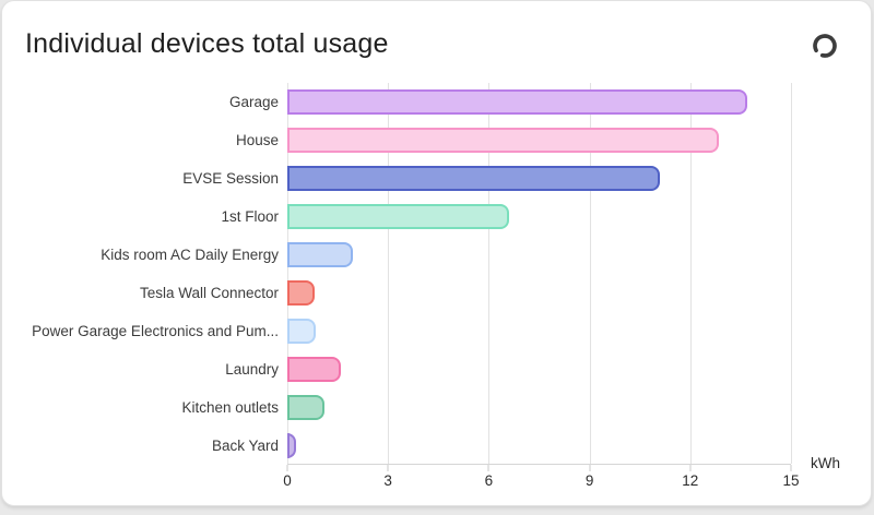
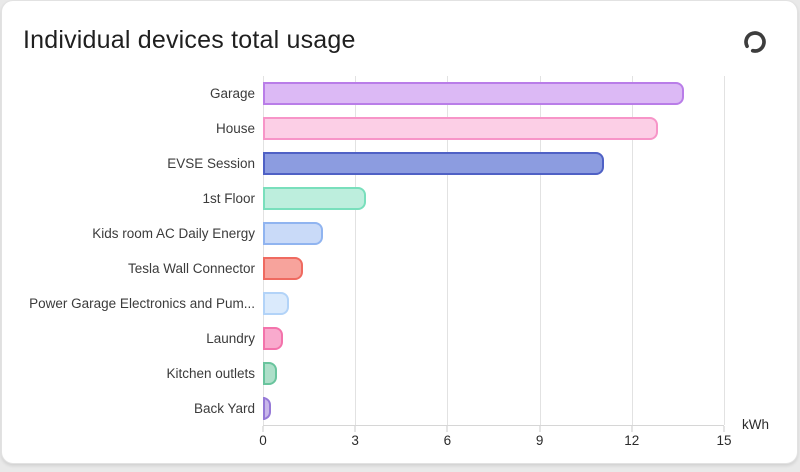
1st Floor: 6.6 -> 3.4
Tesla Wall Connector: 0.8 -> 1.3
Laundry: 1.6 -> 0.7
Kitchen outlets: 1.1 -> 0.5
